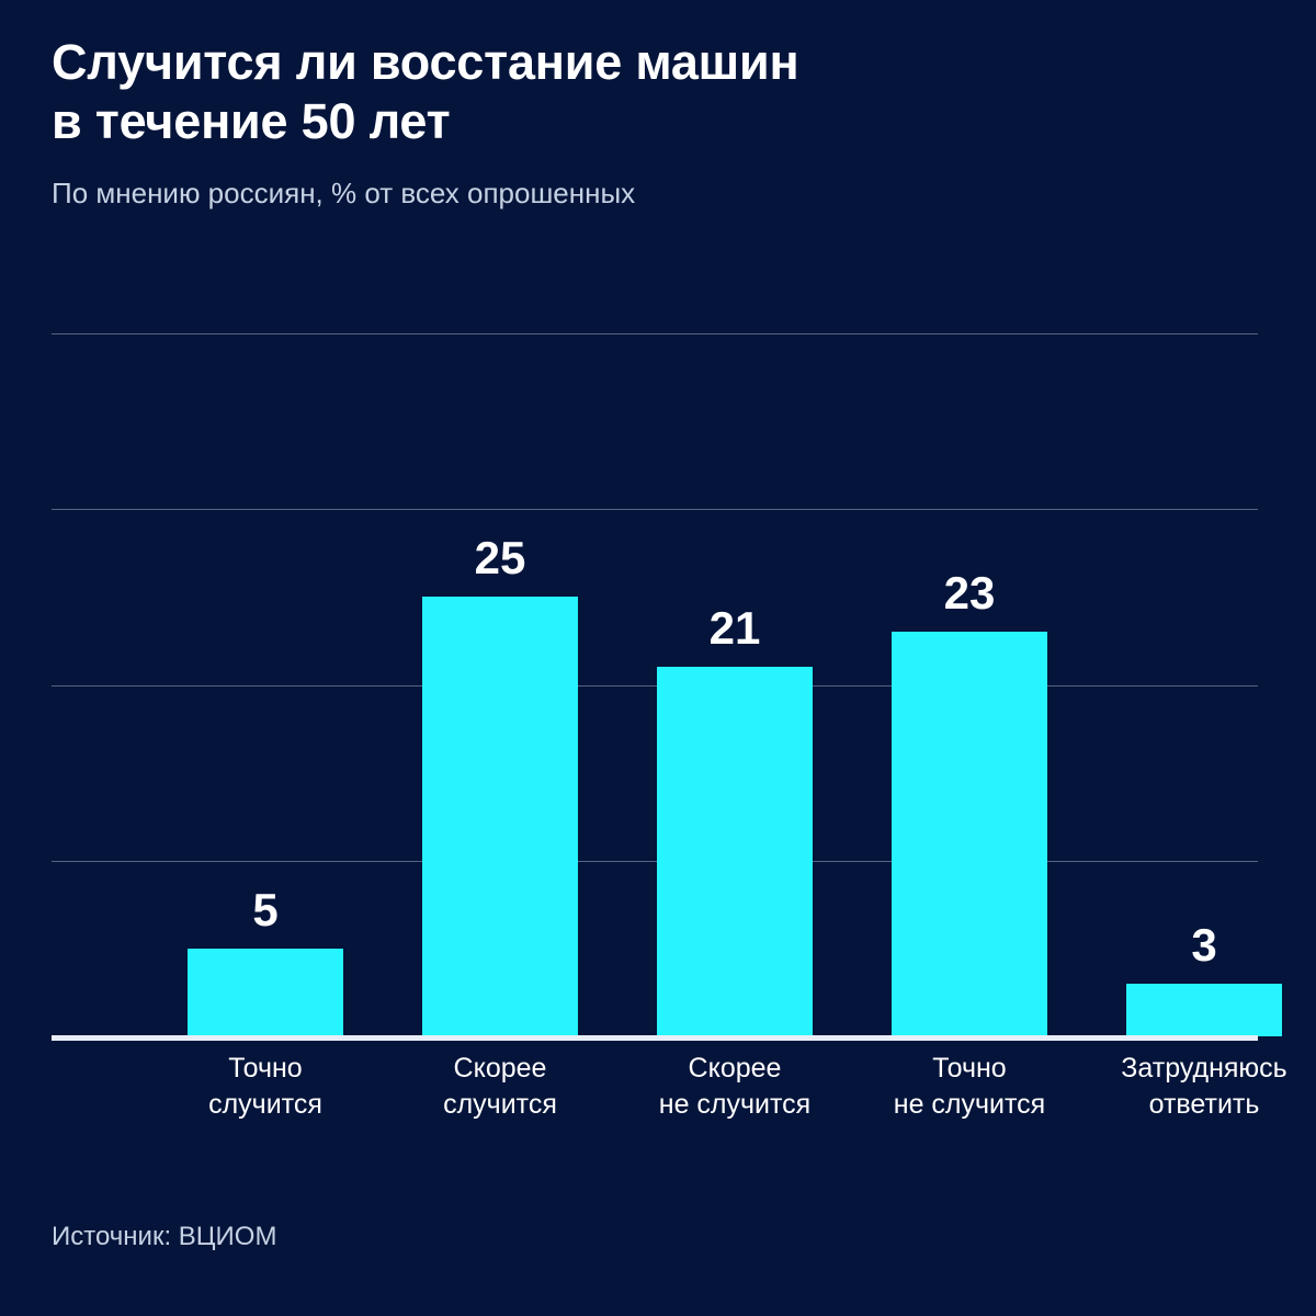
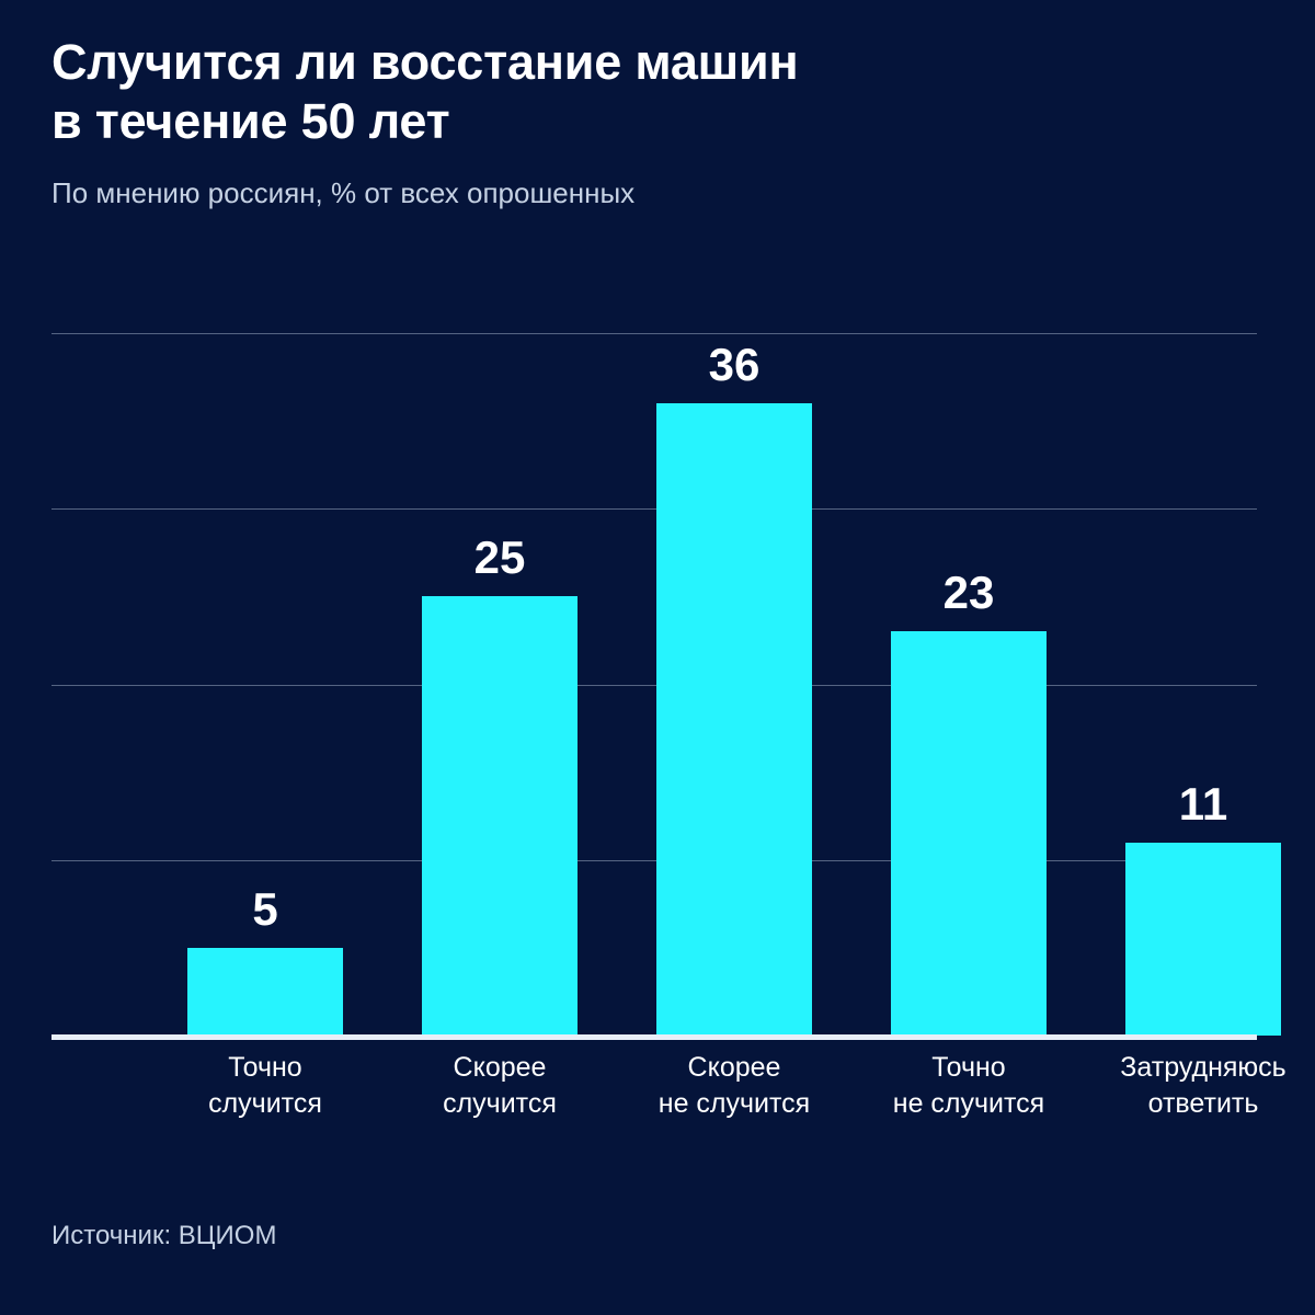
Скорее не случится: 21 -> 36
Затрудняюсь ответить: 3 -> 11
